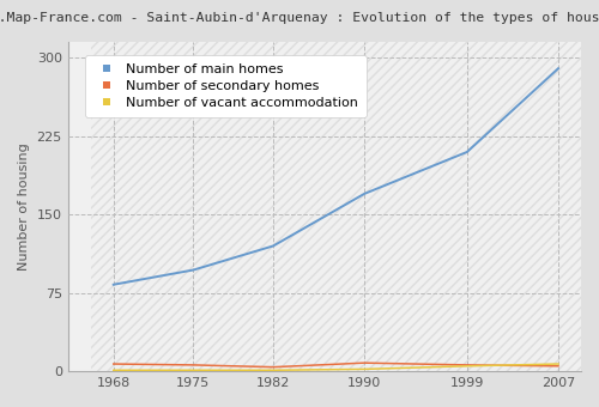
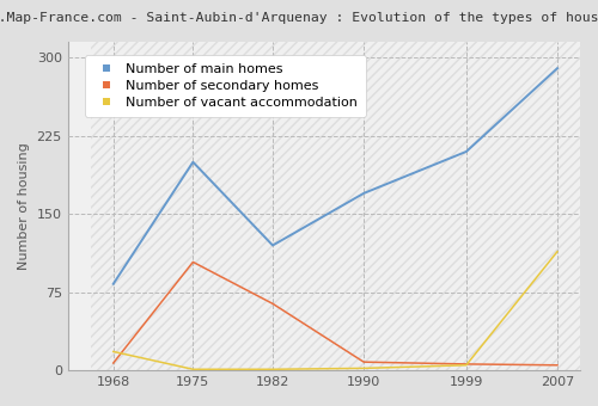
Number of vacant accommodation/1968: 1 -> 18
Number of main homes/1975: 97 -> 200
Number of secondary homes/1975: 6 -> 104
Number of secondary homes/1982: 4 -> 64
Number of vacant accommodation/2007: 7 -> 114
